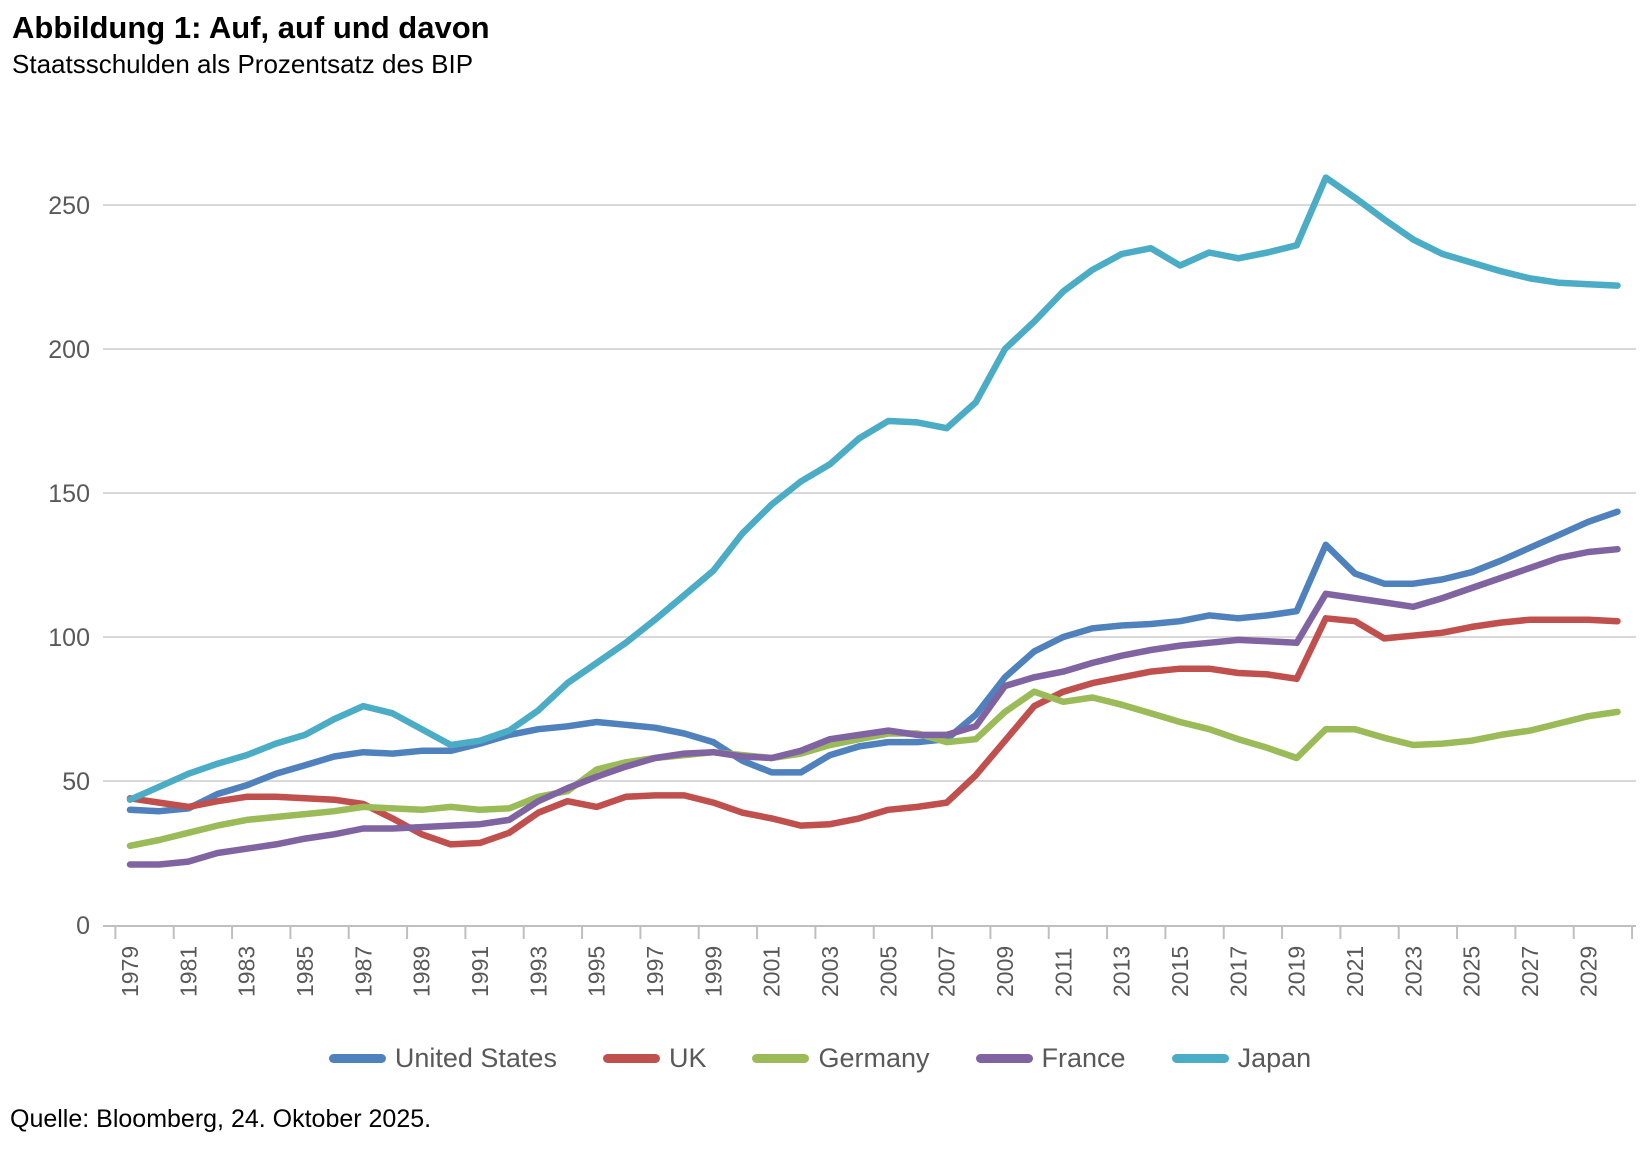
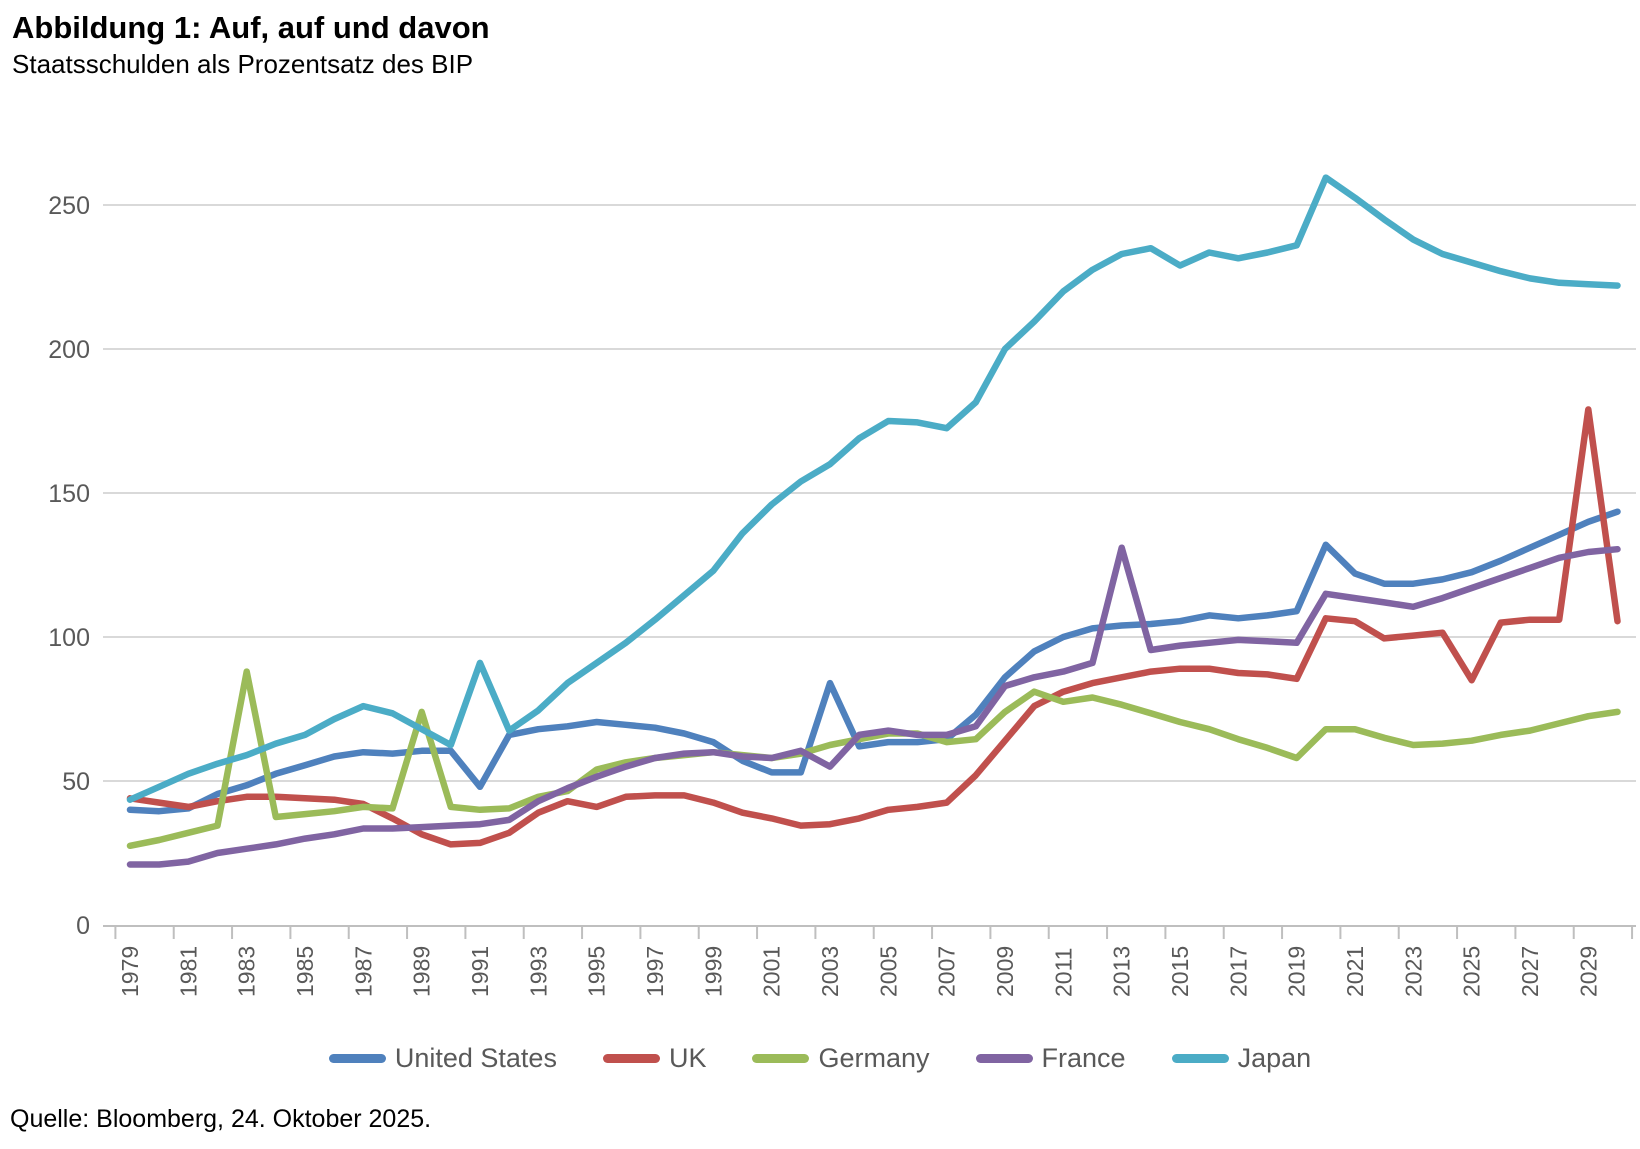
Germany/1983: 36 -> 88
Germany/1989: 40 -> 74
United States/1991: 63 -> 48
Japan/1991: 64 -> 91
United States/2003: 59 -> 84
France/2003: 64 -> 55
France/2013: 94 -> 131
UK/2025: 104 -> 85
UK/2029: 106 -> 179
